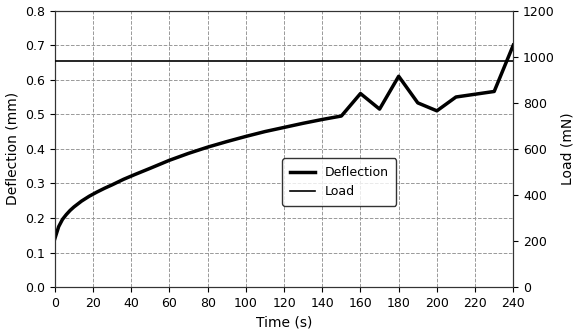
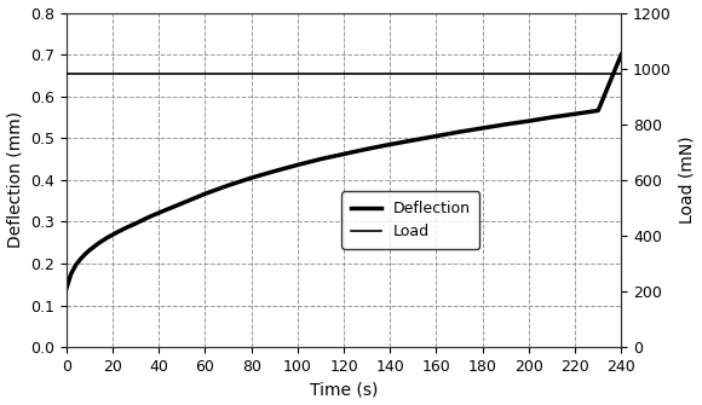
160: 0.560 -> 0.505
180: 0.610 -> 0.524
200: 0.510 -> 0.541
